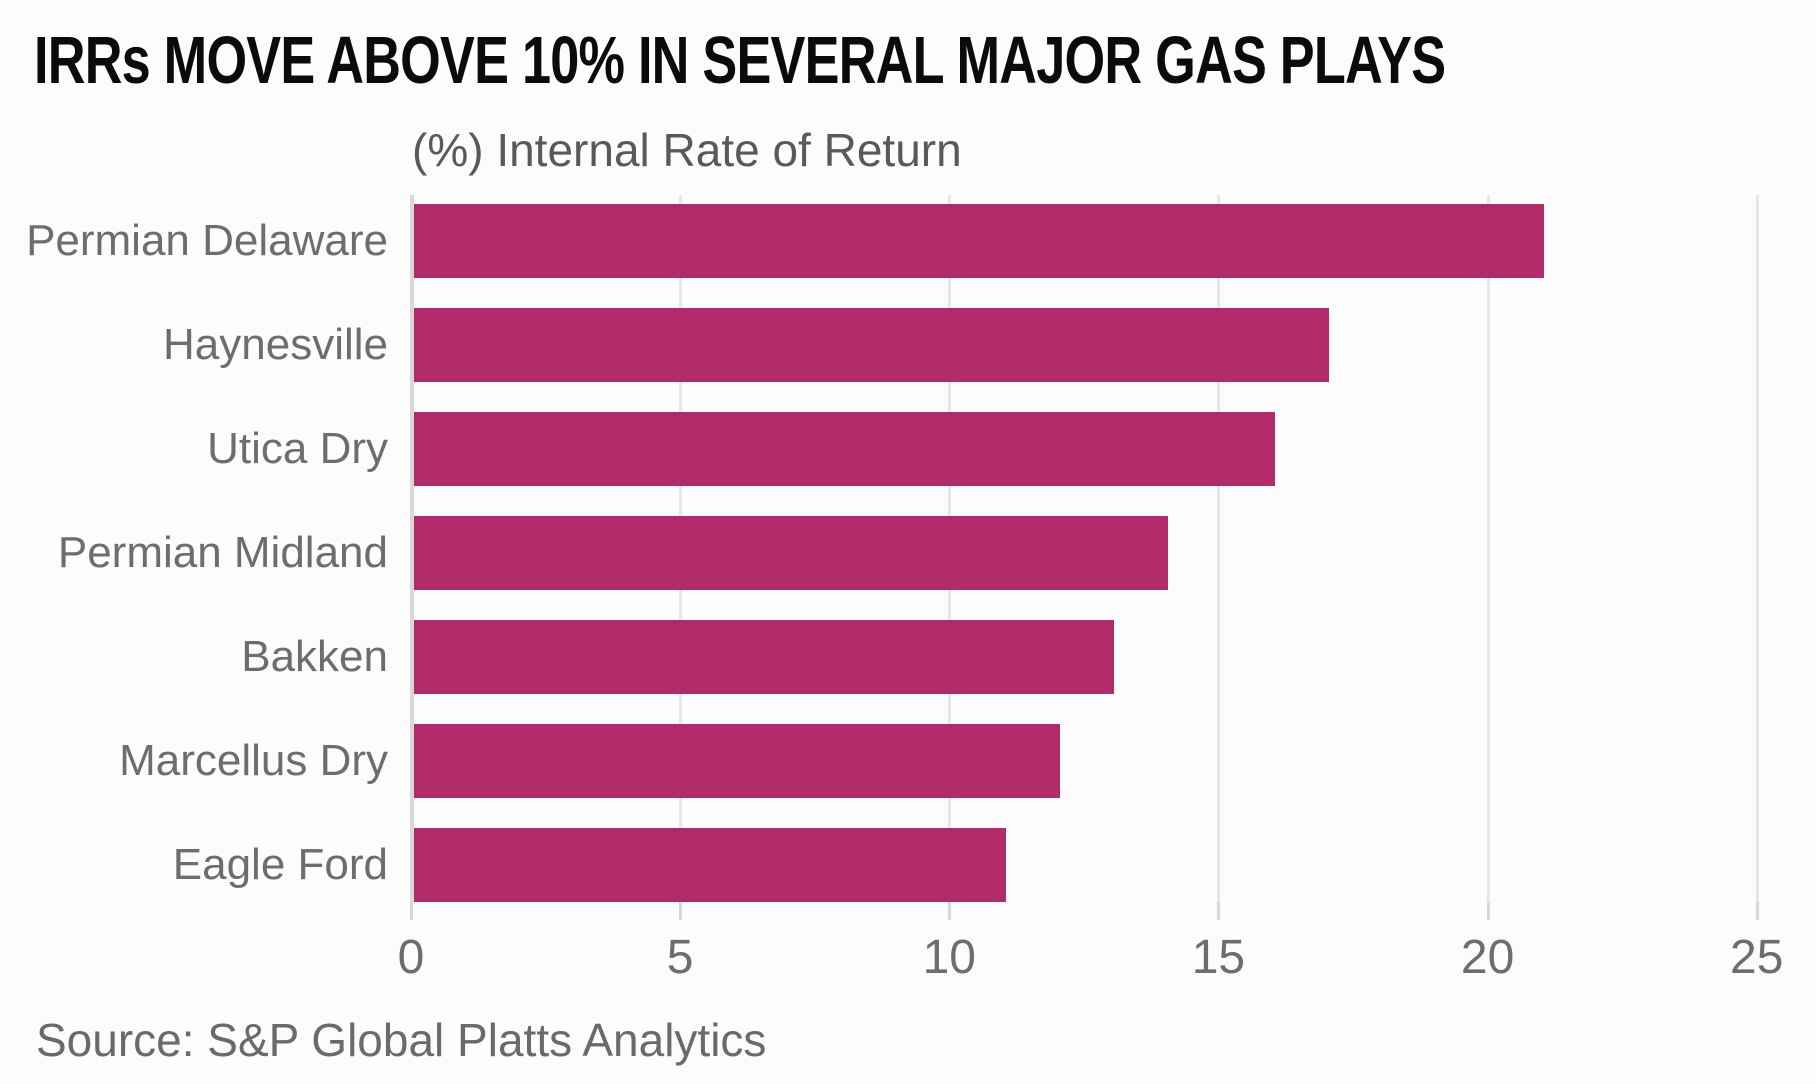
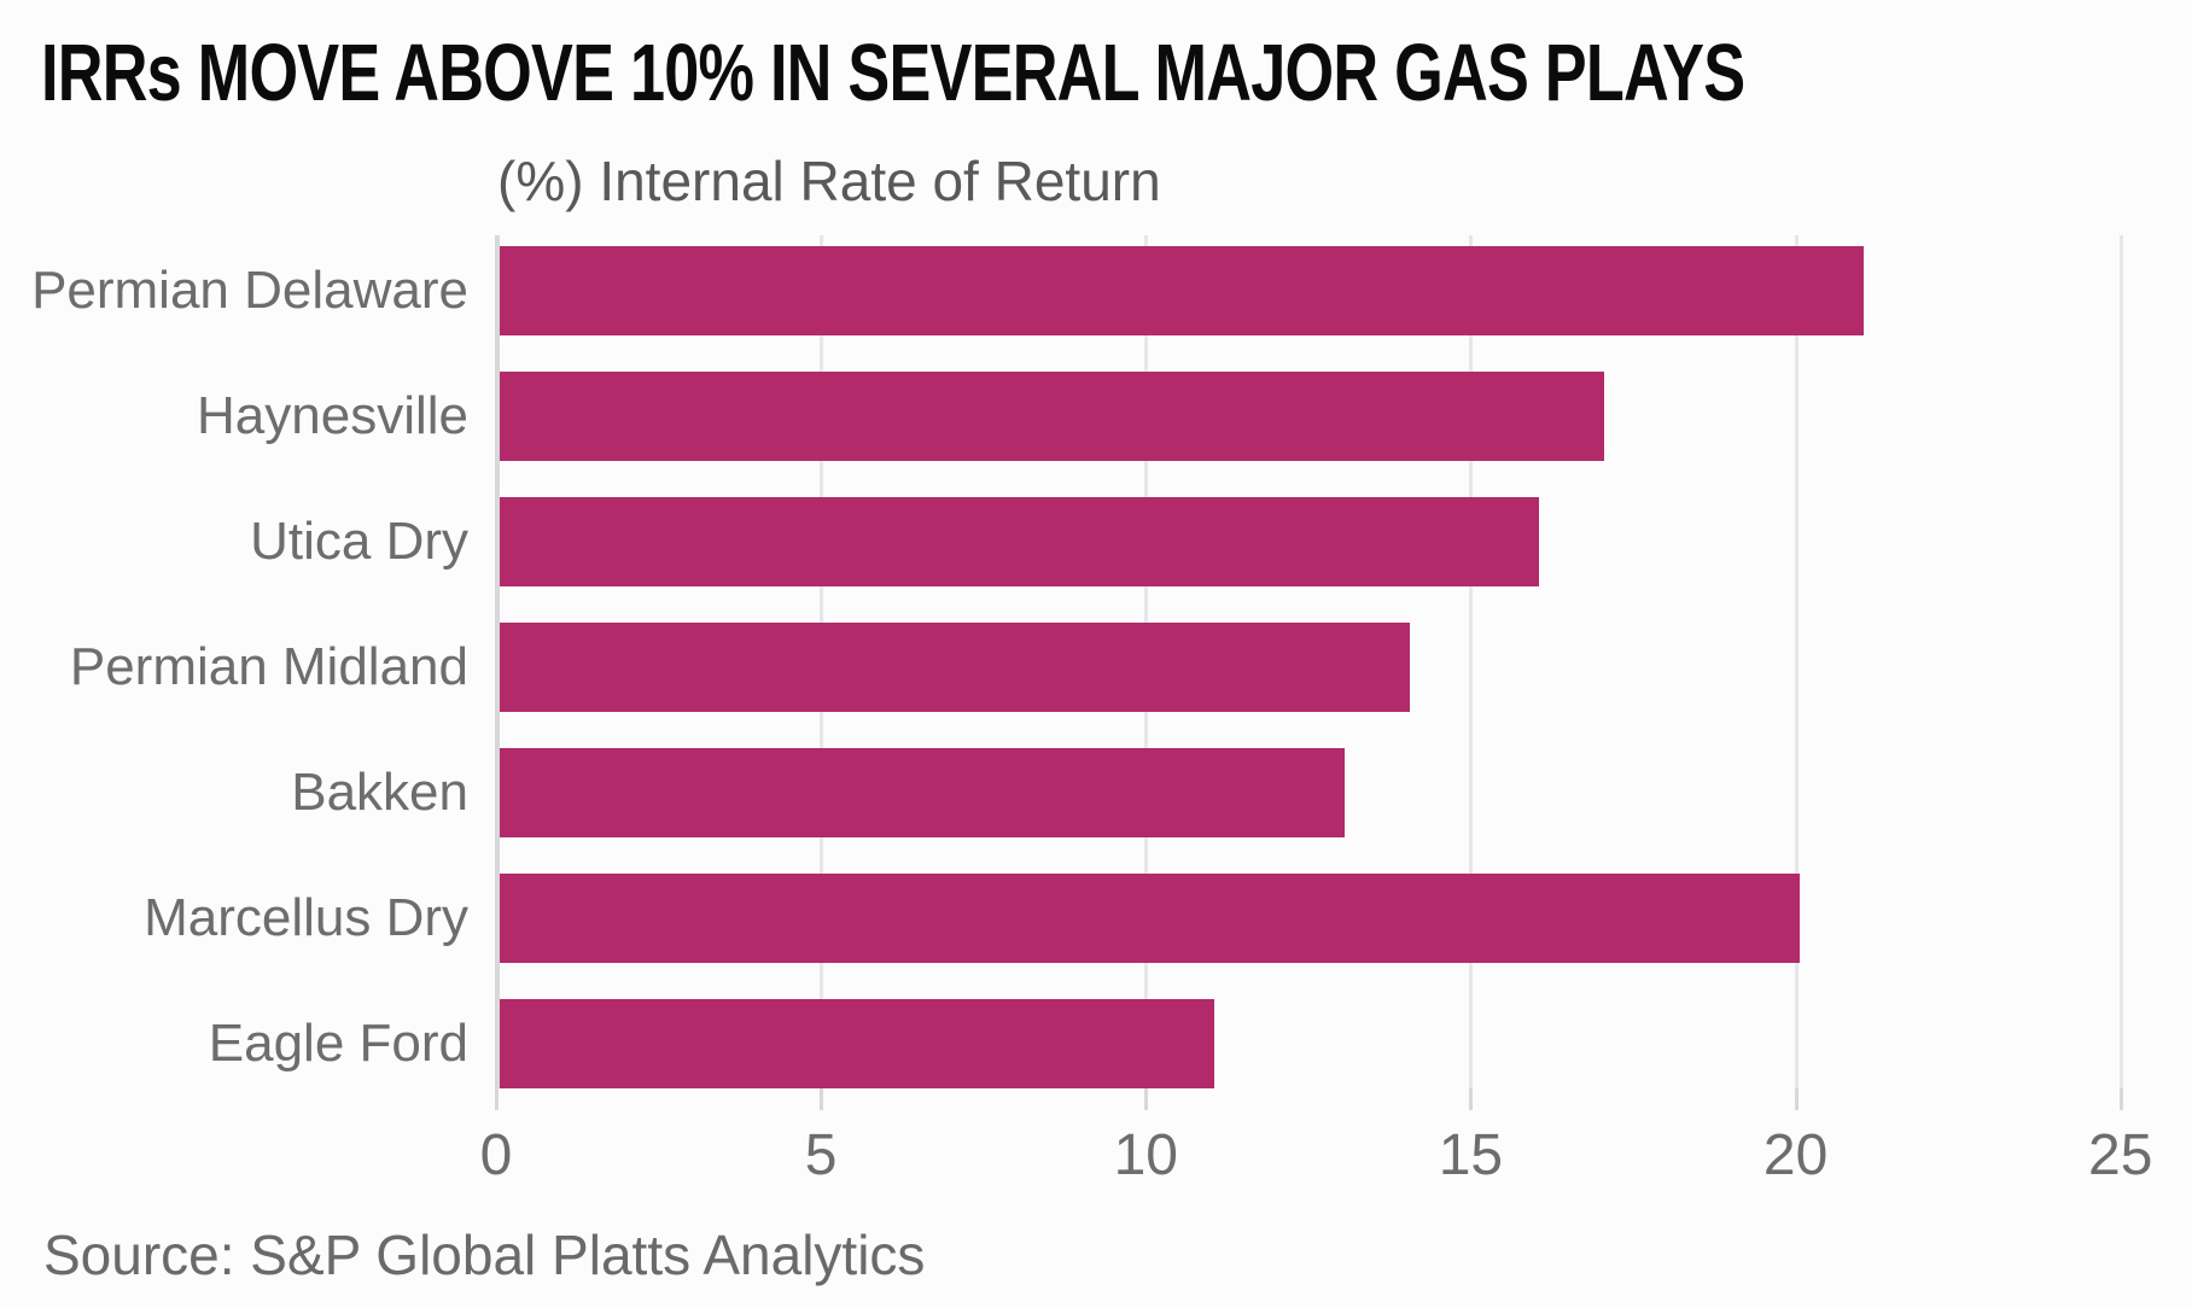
Marcellus Dry: 12 -> 20
